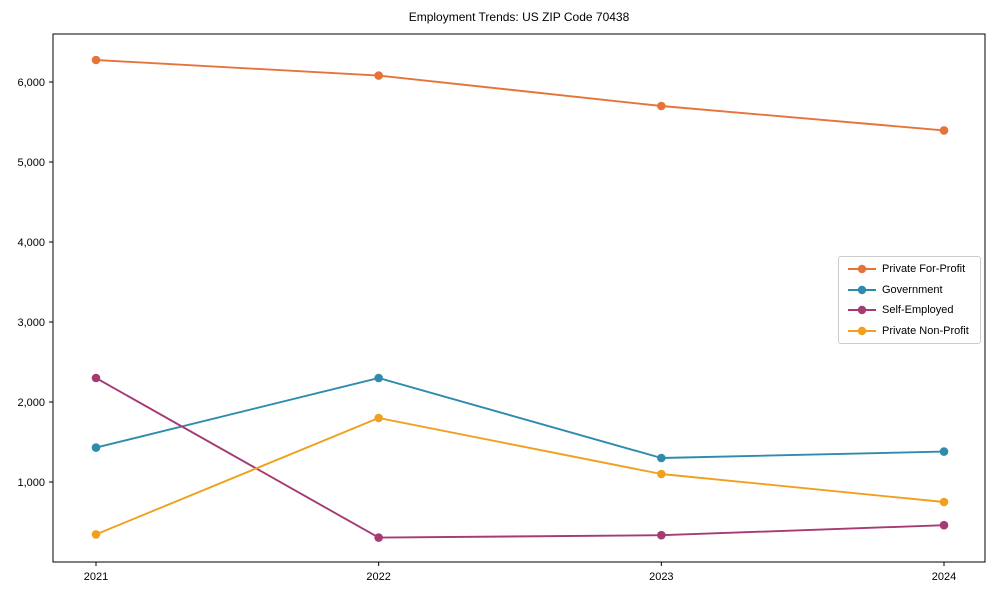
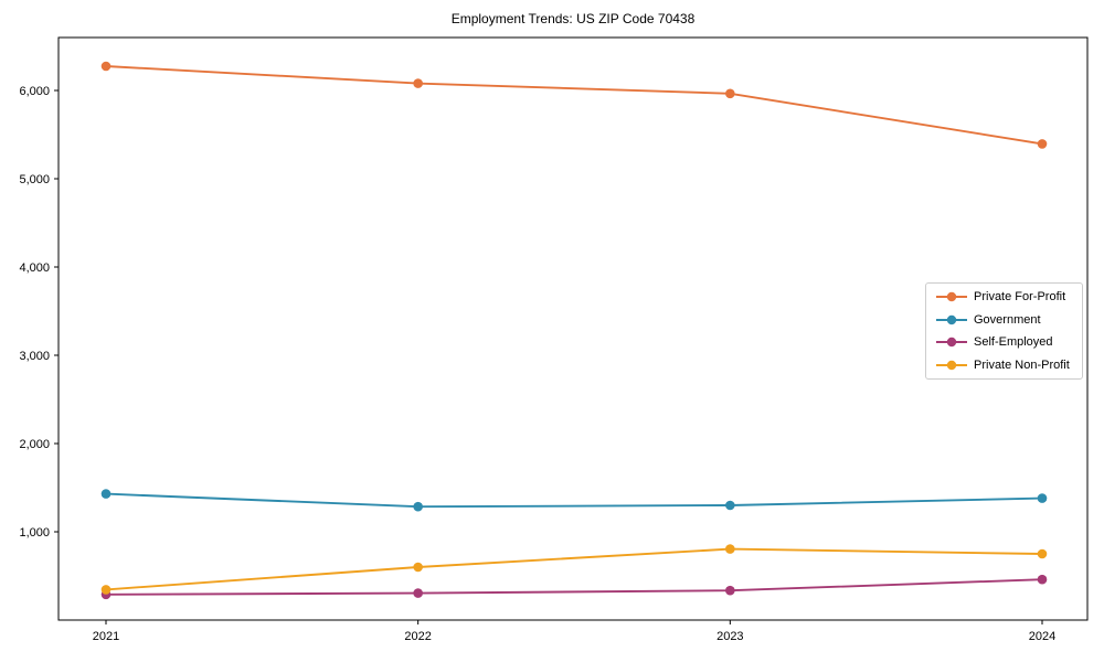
Self-Employed/2021: 2300 -> 300
Government/2022: 2300 -> 1300
Private Non-Profit/2022: 1800 -> 600
Private For-Profit/2023: 5700 -> 6000
Private Non-Profit/2023: 1100 -> 800
